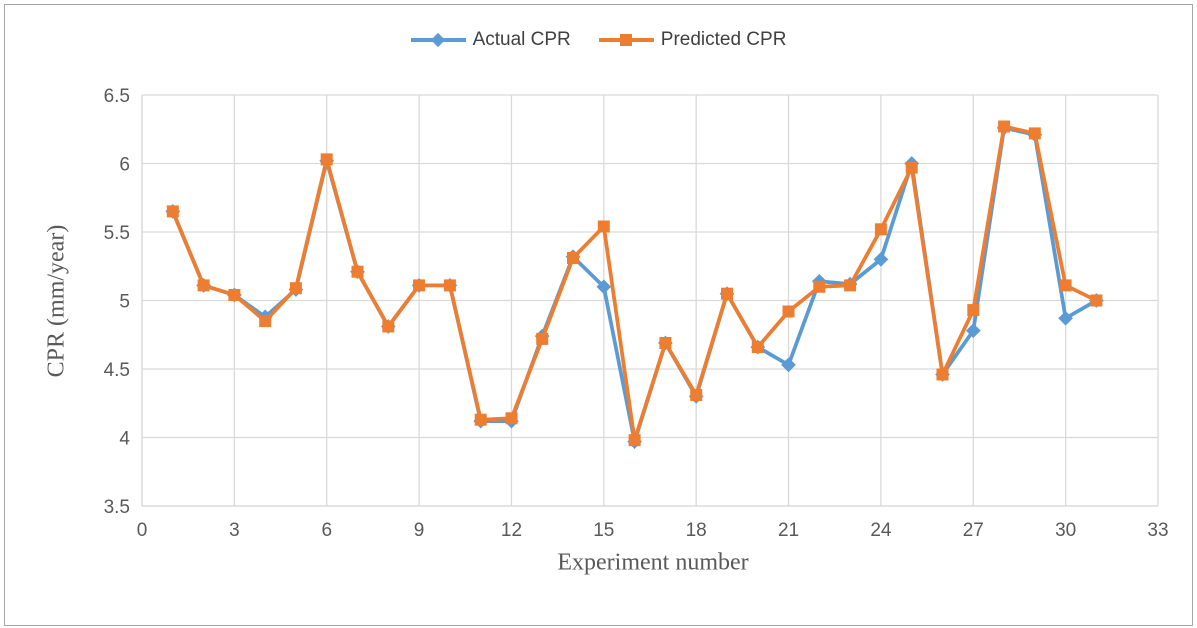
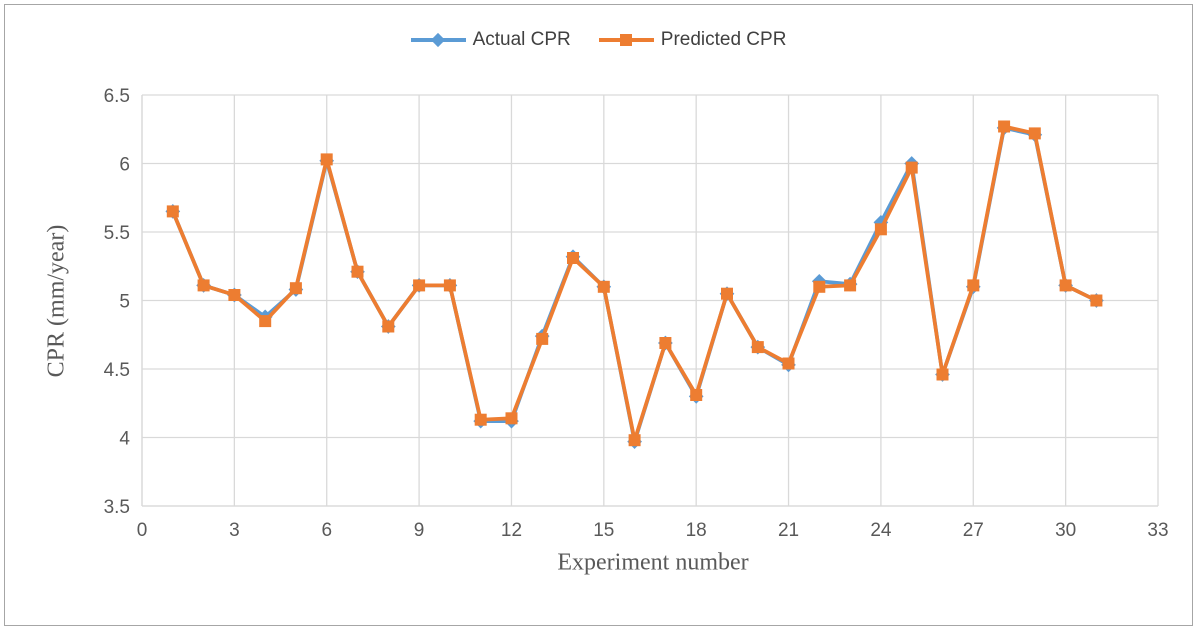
Predicted CPR/15: 5.54 -> 5.10
Predicted CPR/21: 4.92 -> 4.54
Actual CPR/24: 5.30 -> 5.57
Actual CPR/27: 4.78 -> 5.10
Predicted CPR/27: 4.93 -> 5.11
Actual CPR/30: 4.87 -> 5.11
